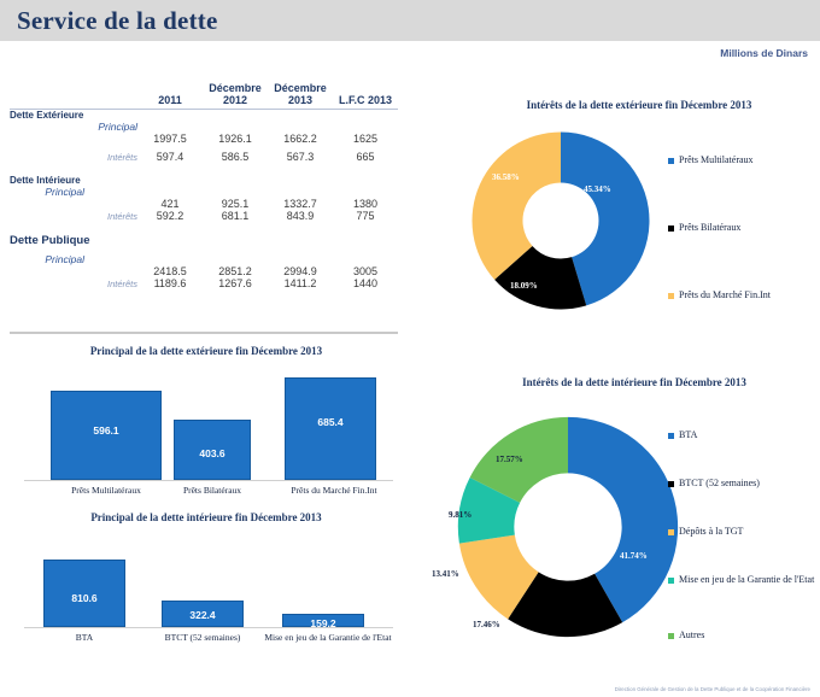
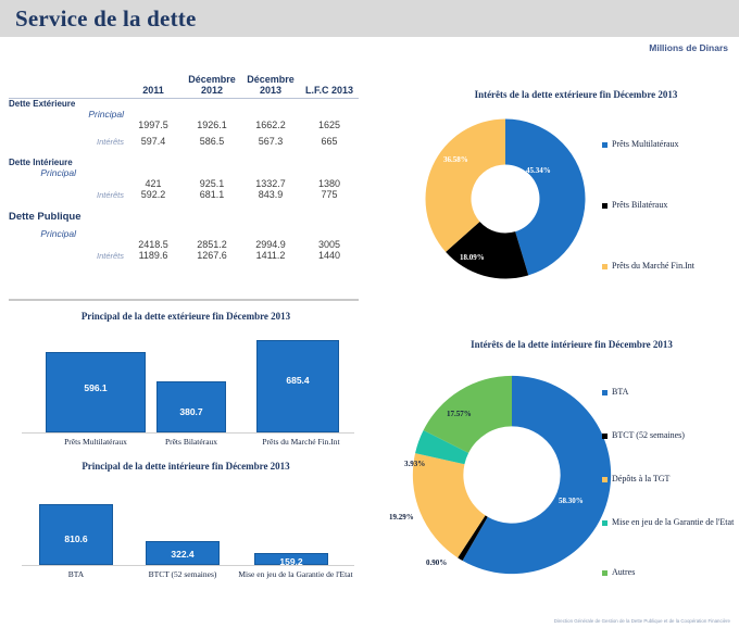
Principal de la dette extérieure fin Décembre 2013/Prêts Bilatéraux: 403.6 -> 380.7
Intérêts de la dette intérieure fin Décembre 2013/BTA: 41.74% -> 58.30%
Intérêts de la dette intérieure fin Décembre 2013/BTCT (52 semaines): 17.46% -> 0.90%
Intérêts de la dette intérieure fin Décembre 2013/Dépôts à la TGT: 13.41% -> 19.29%
Intérêts de la dette intérieure fin Décembre 2013/Mise en jeu de la Garantie de l'Etat: 9.81% -> 3.93%
